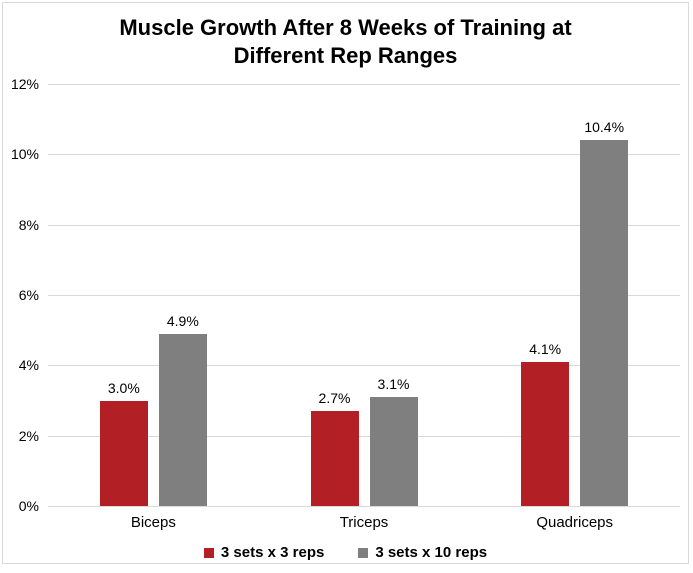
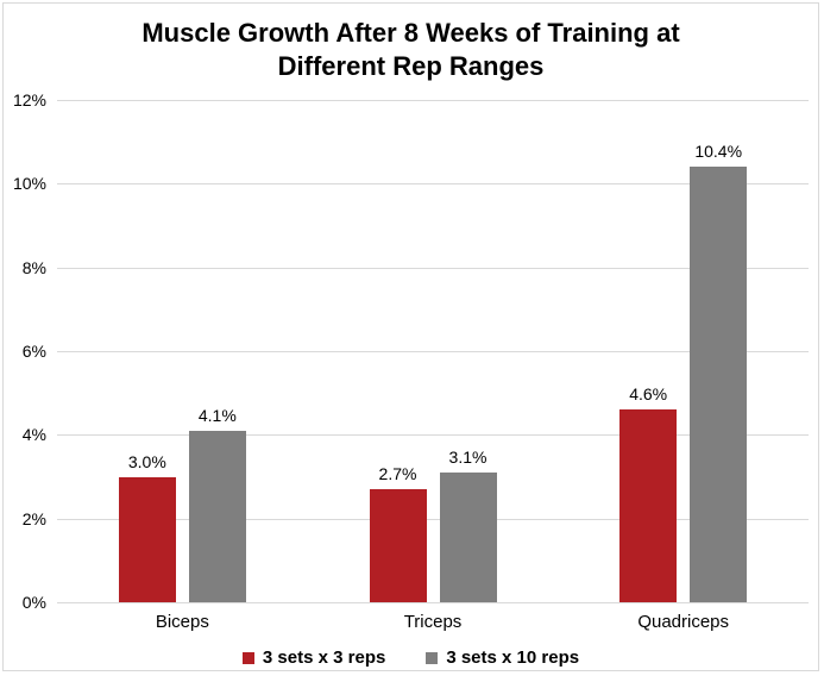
3 sets x 10 reps/Biceps: 4.9% -> 4.1%
3 sets x 3 reps/Quadriceps: 4.1% -> 4.6%
